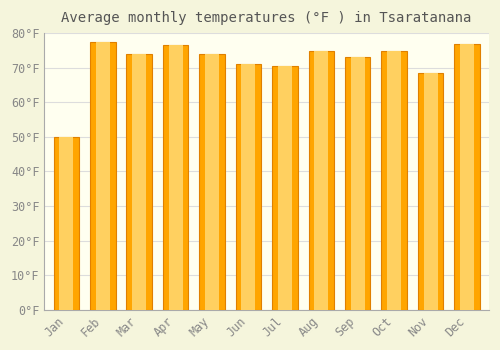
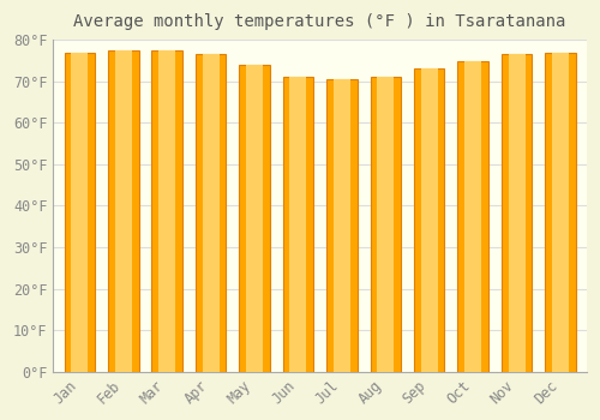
Jan: 50.0°F -> 77.0°F
Mar: 74.0°F -> 77.5°F
Aug: 75.0°F -> 71.0°F
Nov: 68.5°F -> 76.5°F
